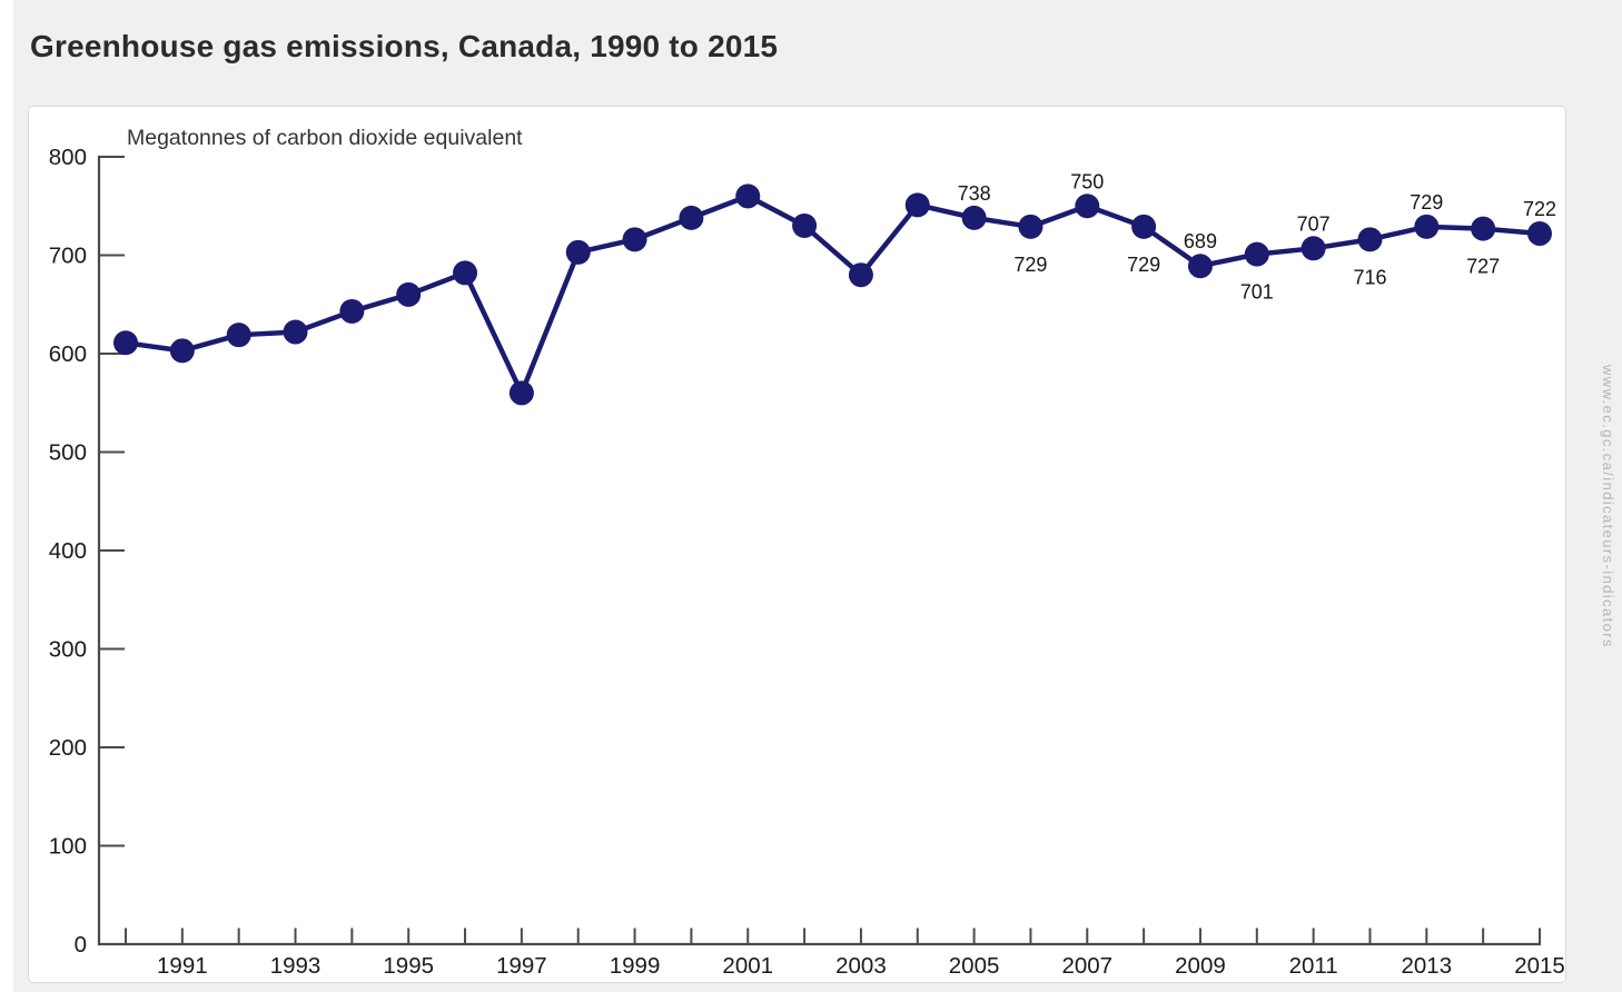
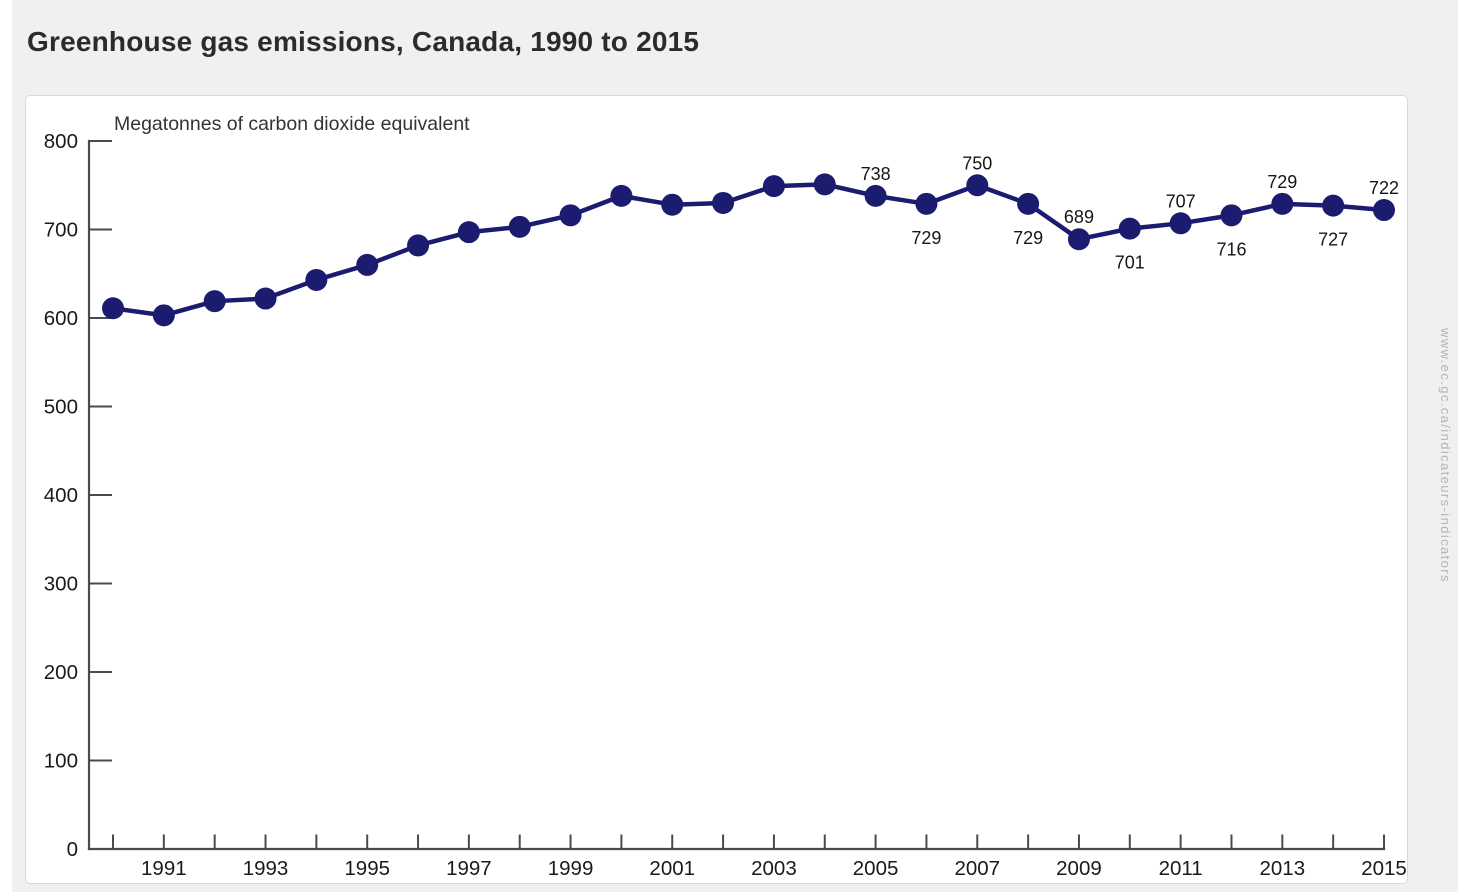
1997: 560 -> 700
2001: 760 -> 730
2003: 680 -> 750
